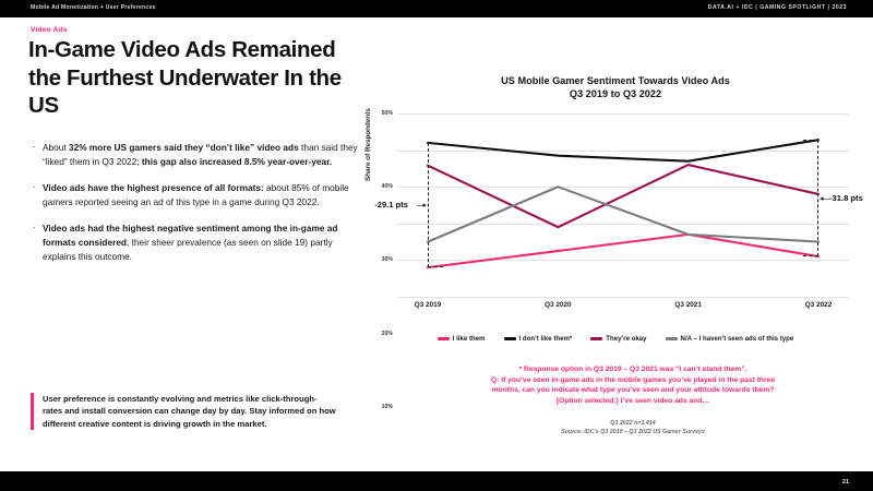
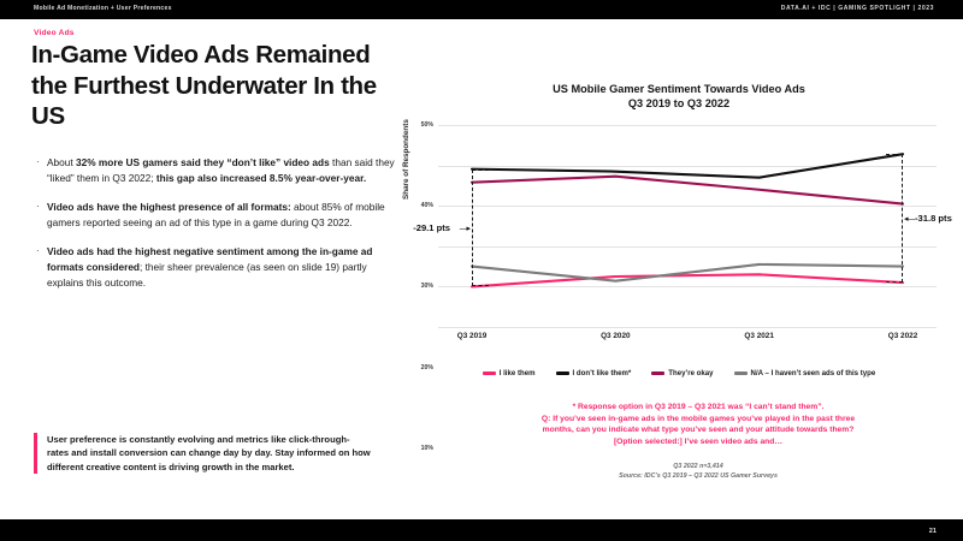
I like them/Q3 2019: 8% -> 10%
I don’t like them*/Q3 2019: 42% -> 39%
They’re okay/Q3 2020: 19% -> 37%
N/A – I haven’t seen ads of this type/Q3 2020: 30% -> 11%
I like them/Q3 2021: 17% -> 13%
They’re okay/Q3 2021: 36% -> 34%
N/A – I haven’t seen ads of this type/Q3 2021: 17% -> 16%
They’re okay/Q3 2022: 28% -> 30%
